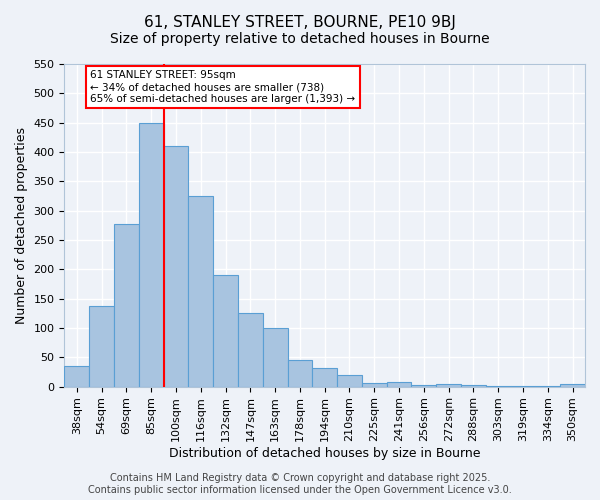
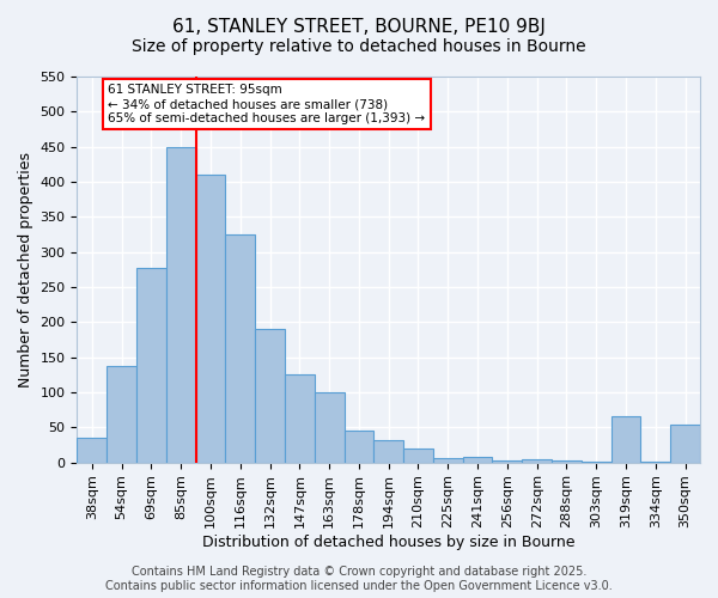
319sqm: 1 -> 66
350sqm: 5 -> 54
